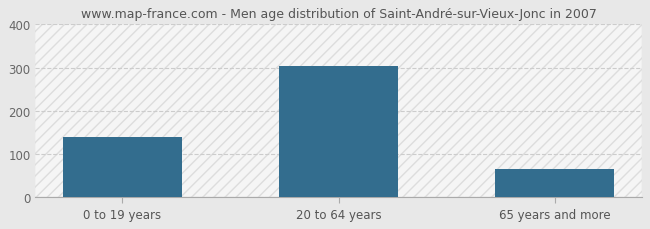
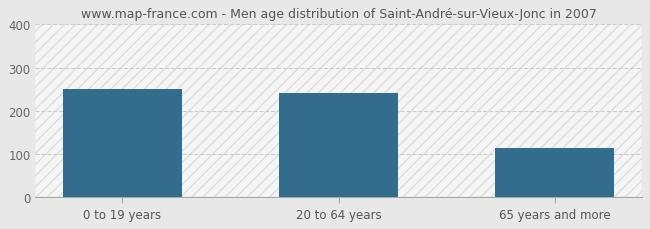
0 to 19 years: 140 -> 250
20 to 64 years: 303 -> 240
65 years and more: 65 -> 115
